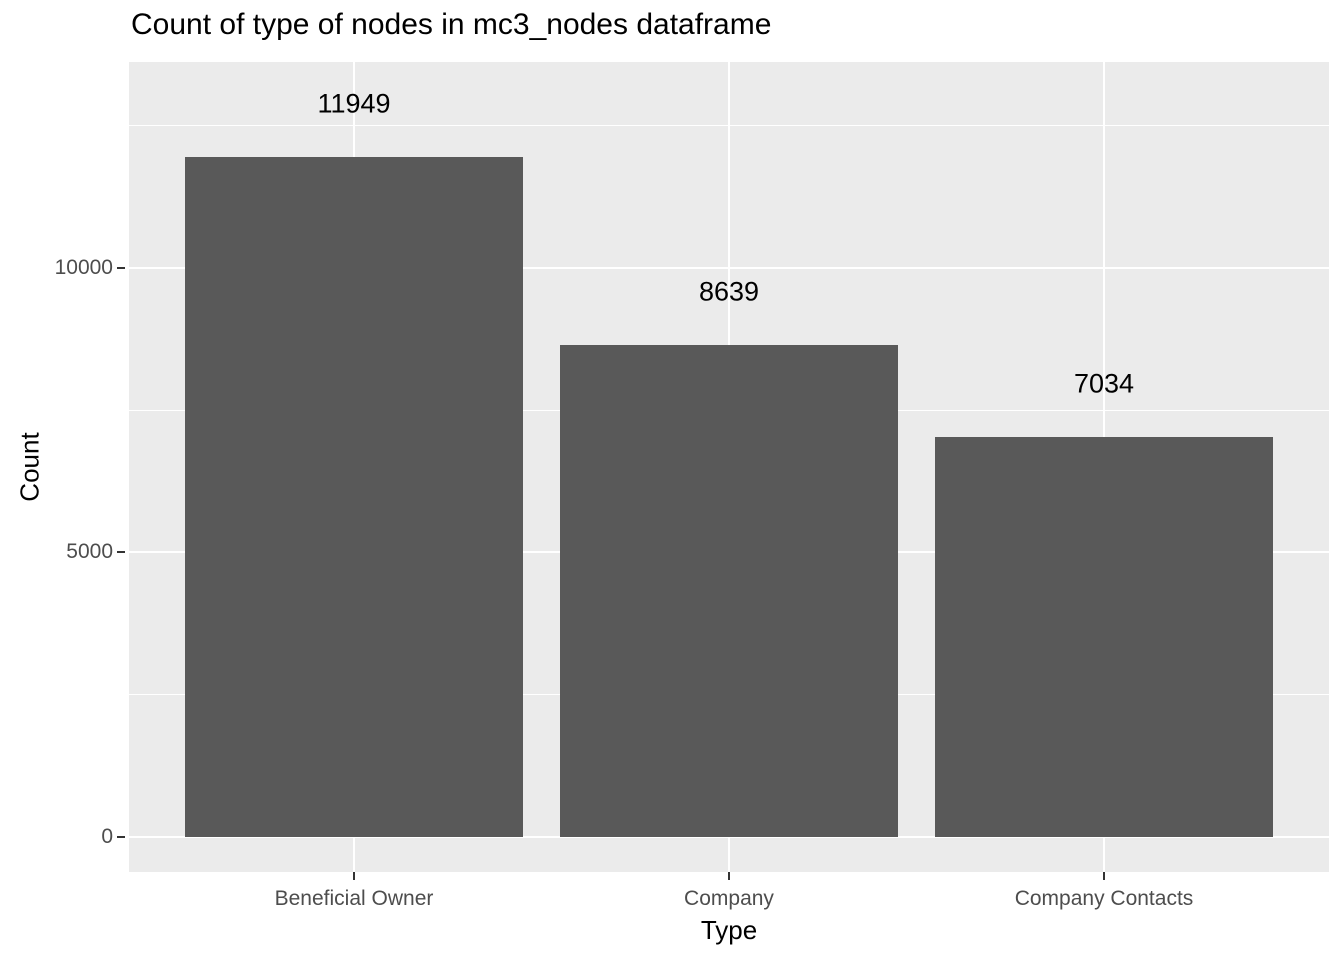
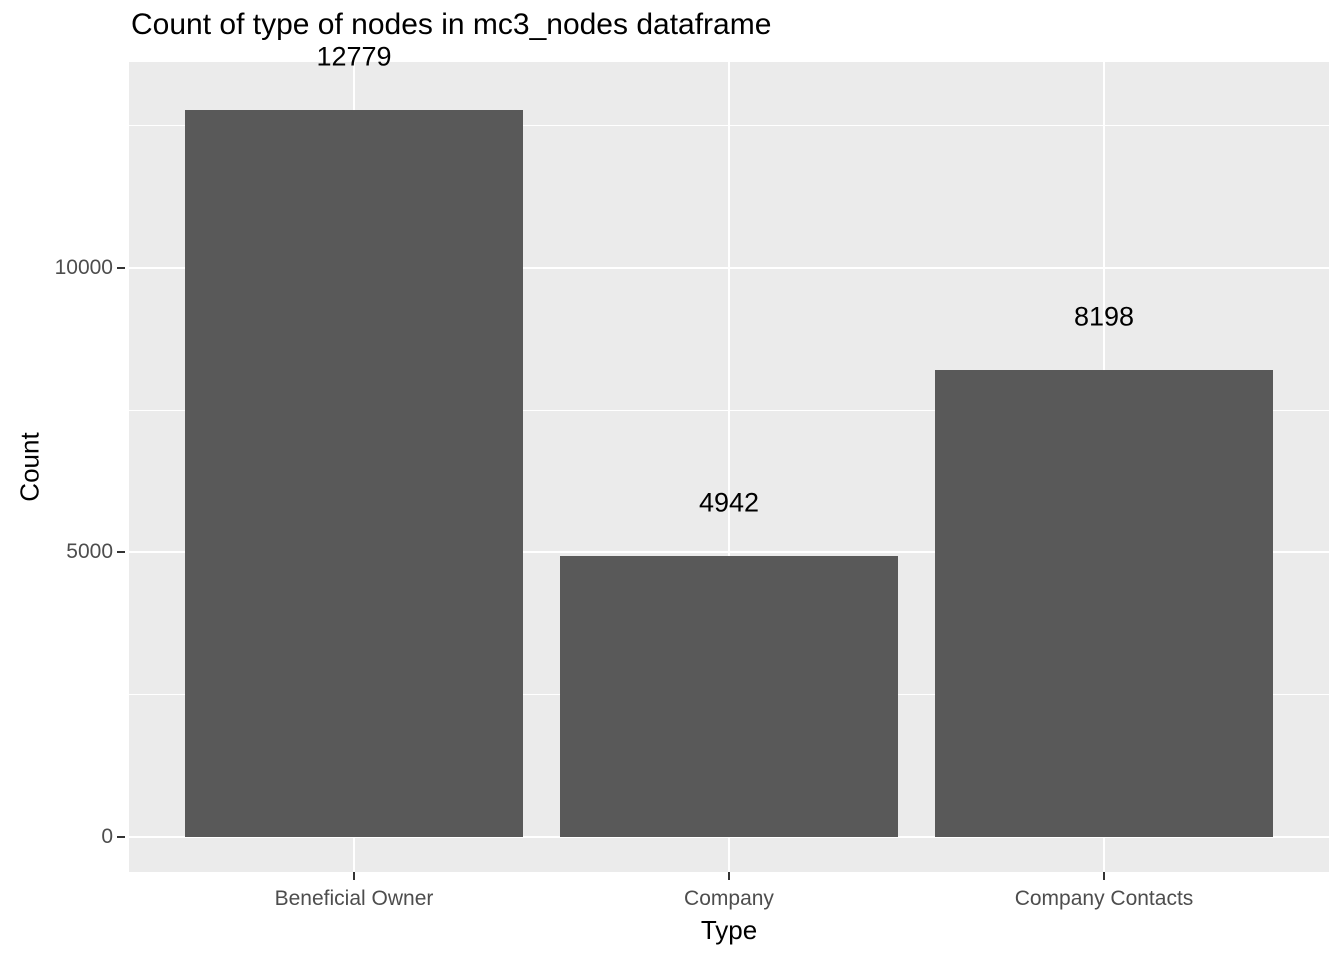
Beneficial Owner: 11949 -> 12779
Company: 8639 -> 4942
Company Contacts: 7034 -> 8198
